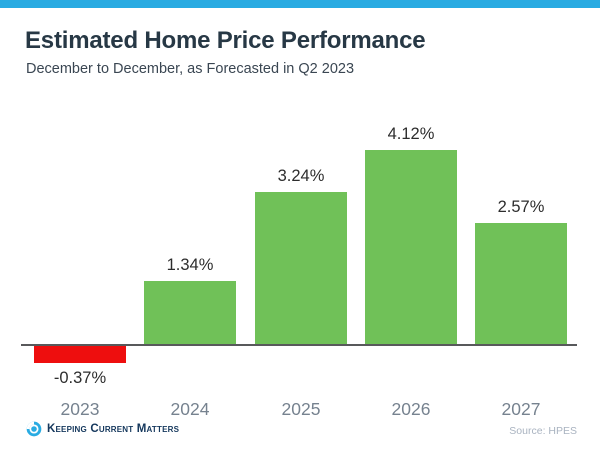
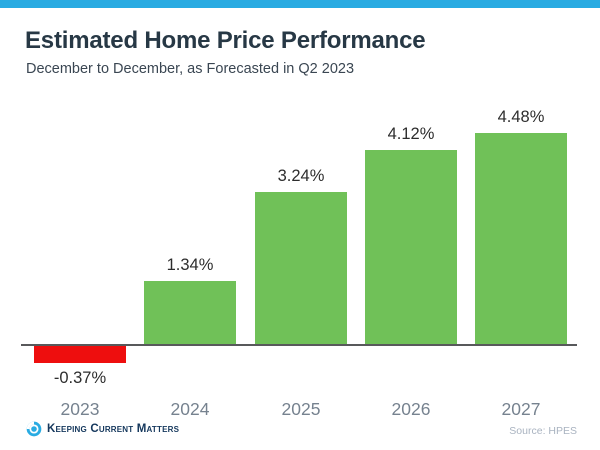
2027: 2.57% -> 4.48%
